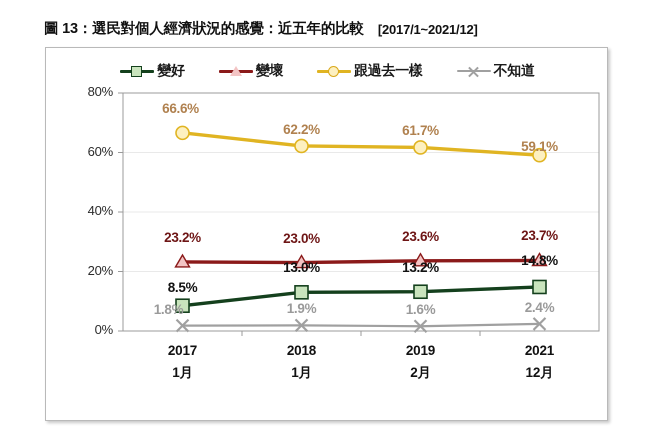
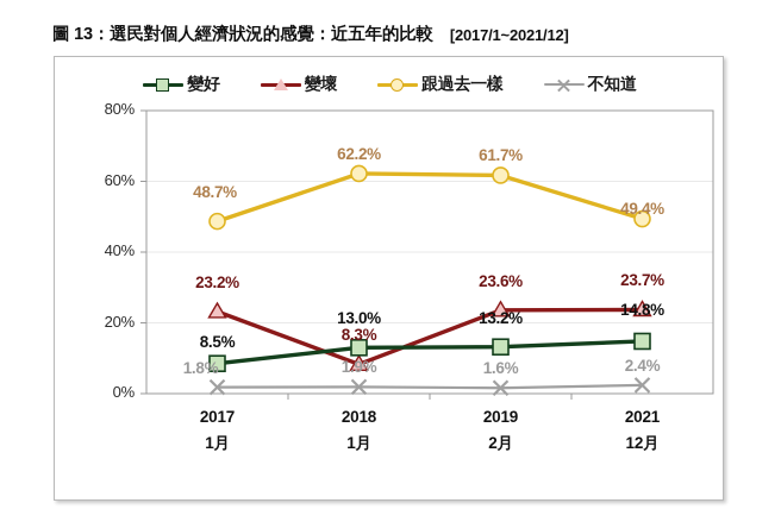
跟過去一樣/2017 1月: 66.6% -> 48.7%
變壞/2018 1月: 23.0% -> 8.3%
跟過去一樣/2021 12月: 59.1% -> 49.4%
